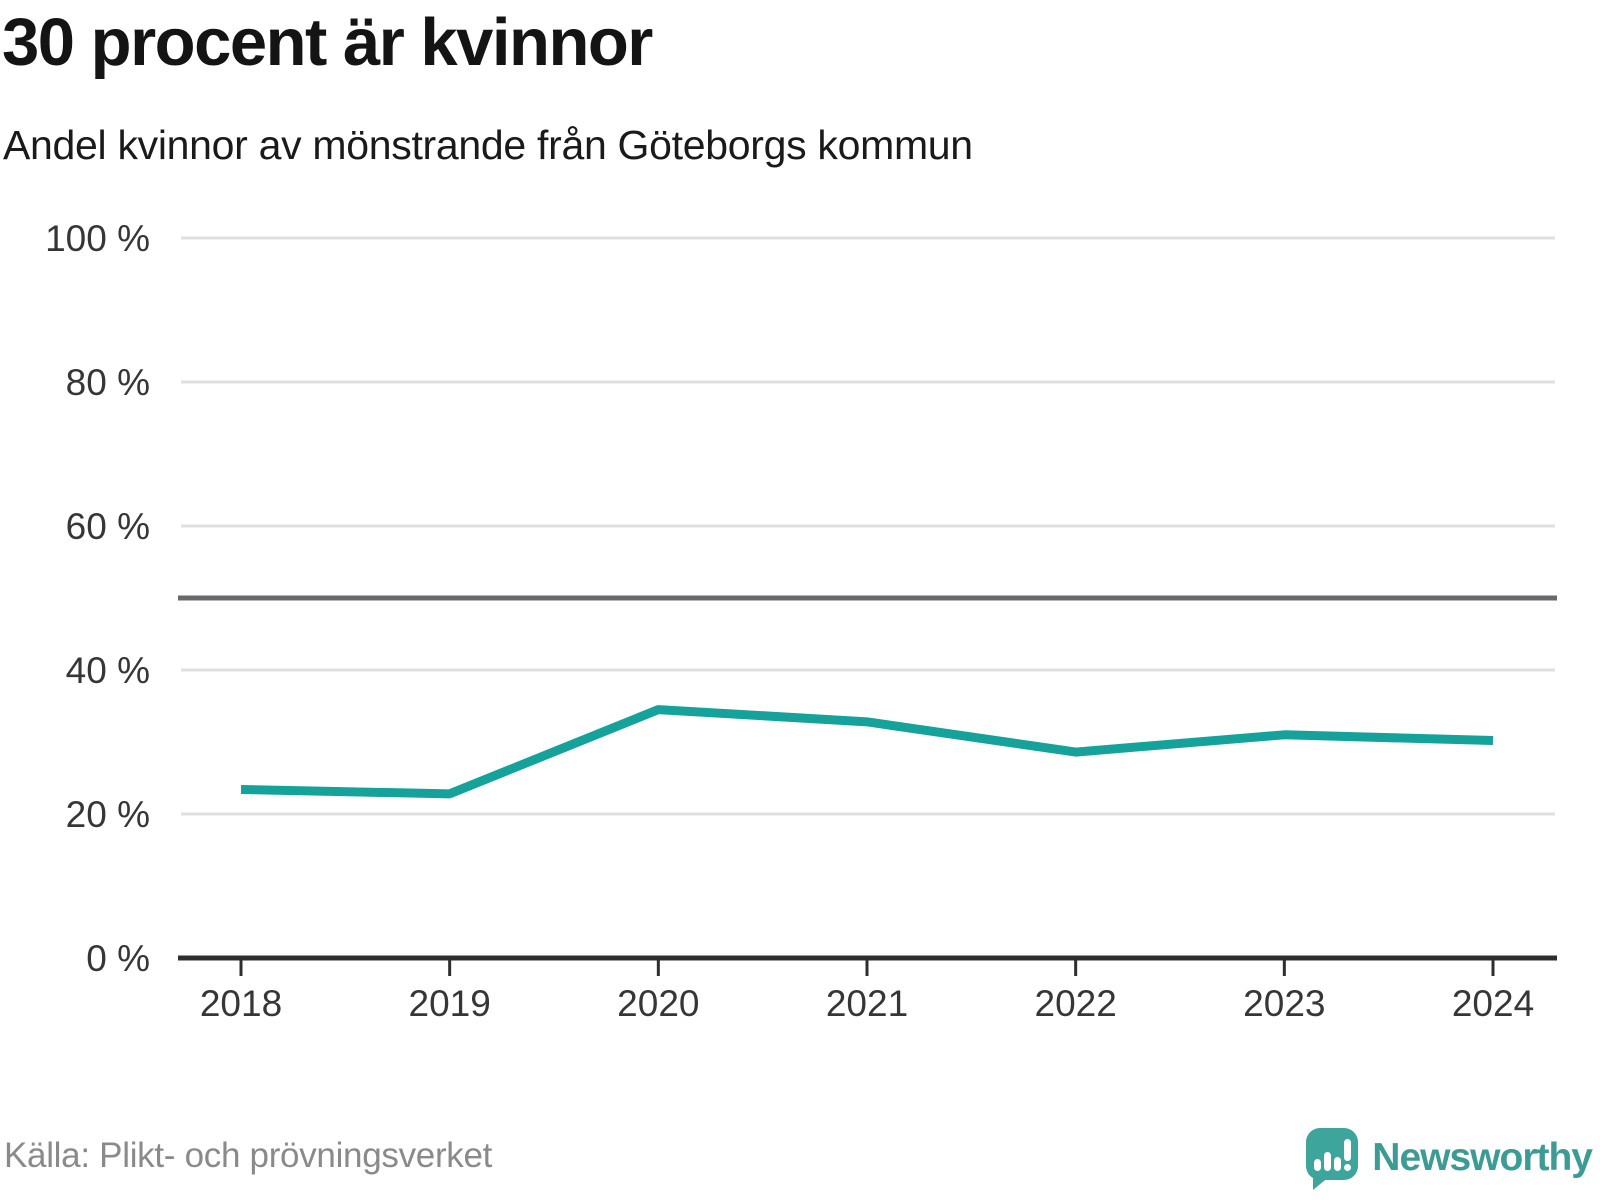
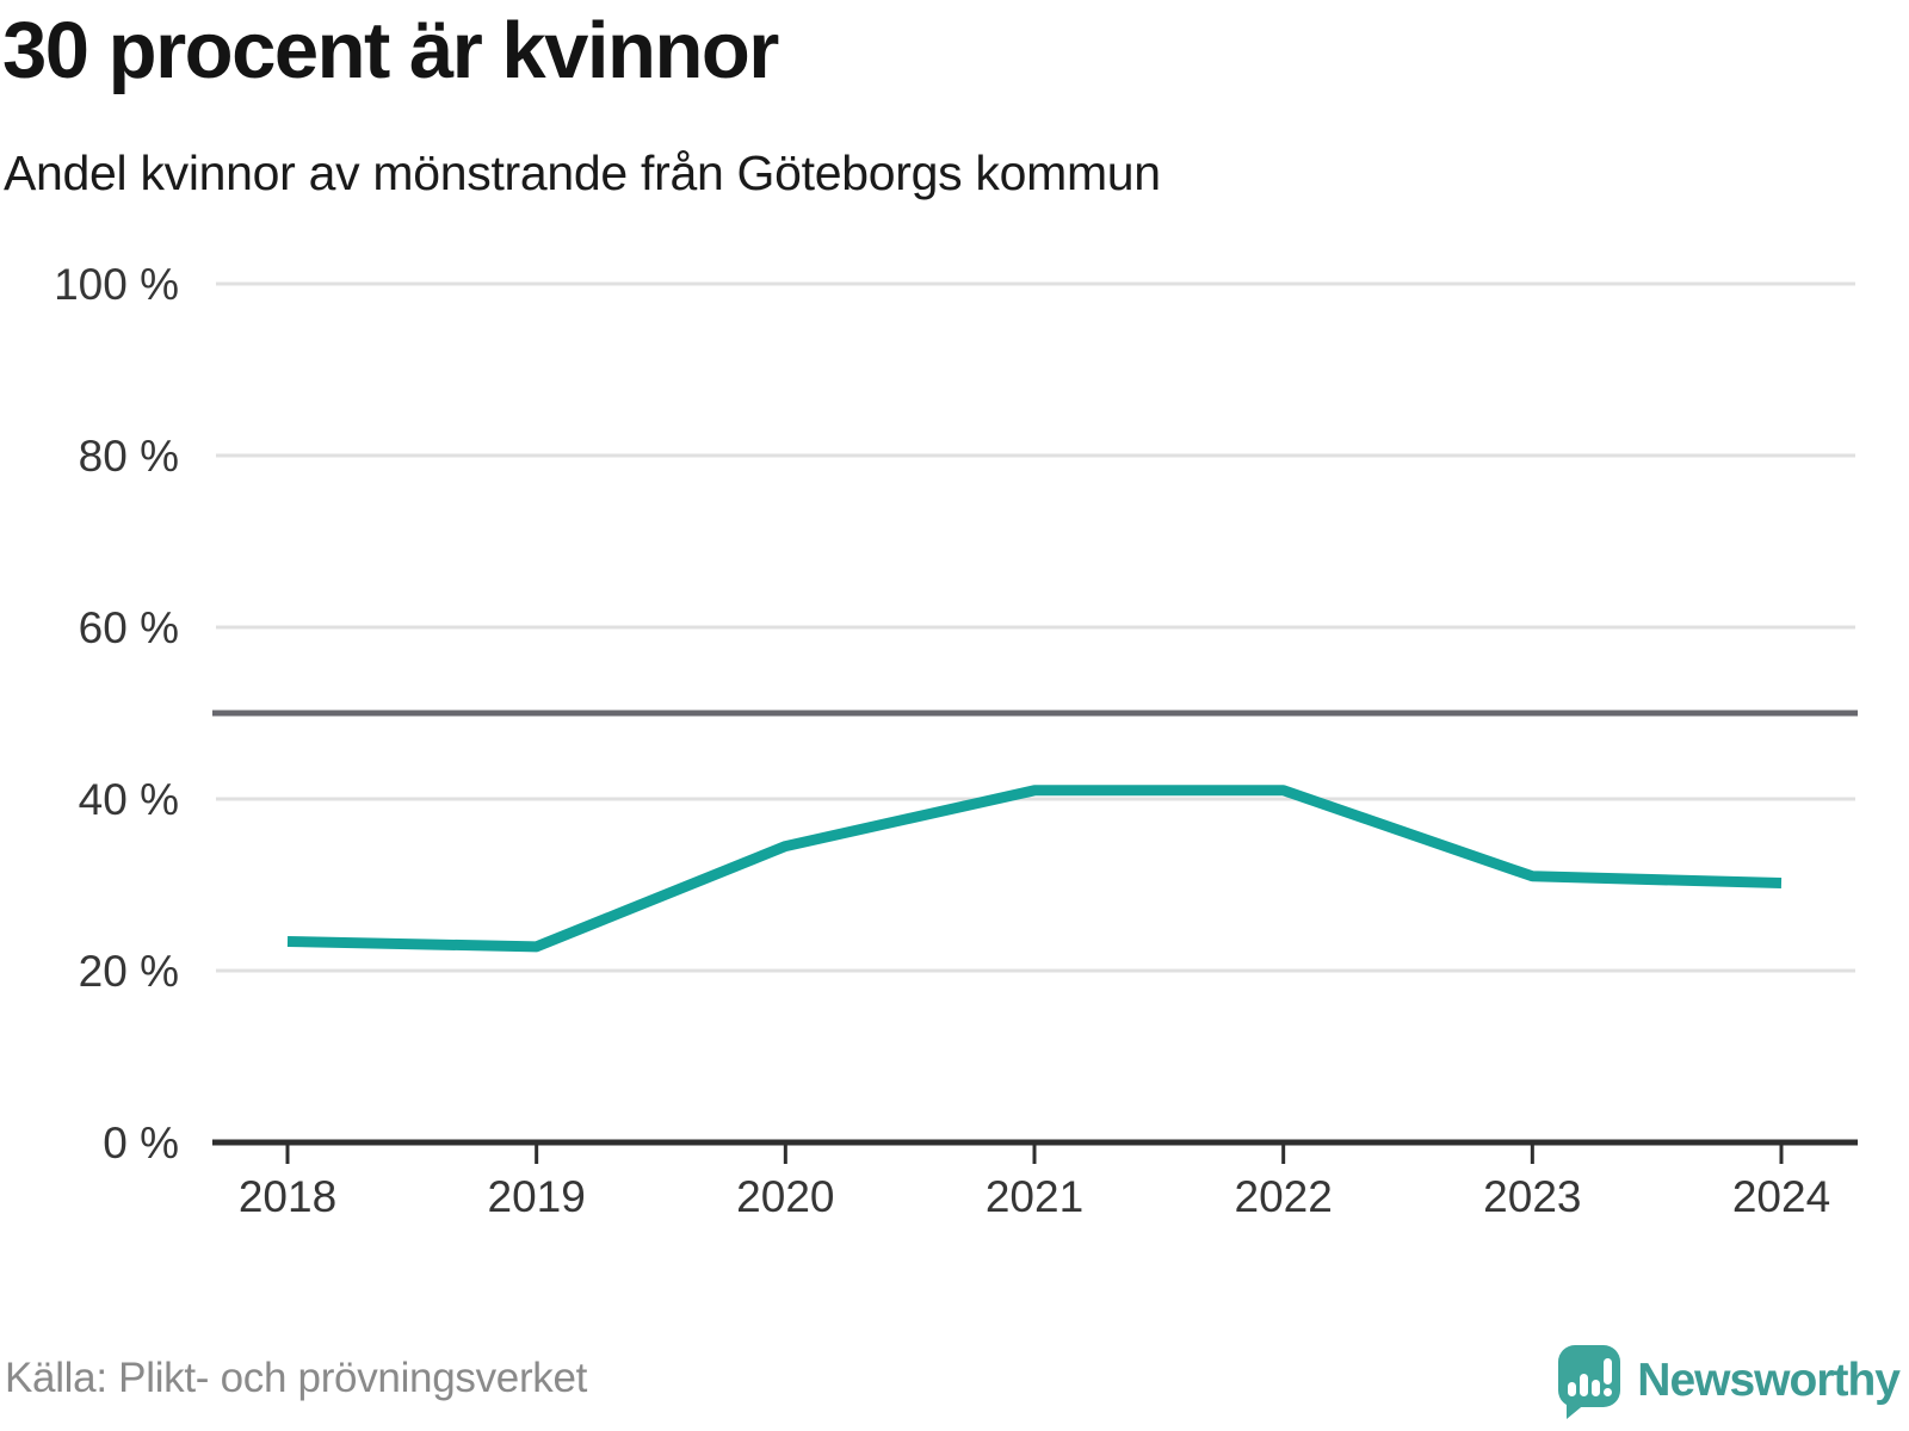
2021: 33% -> 41%
2022: 29% -> 41%
